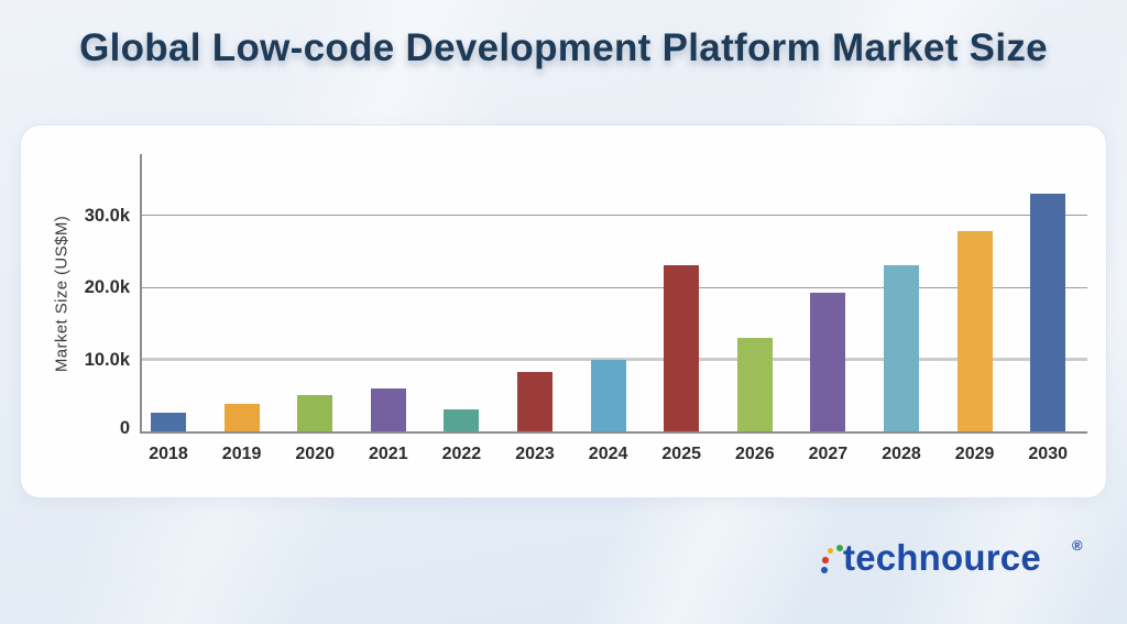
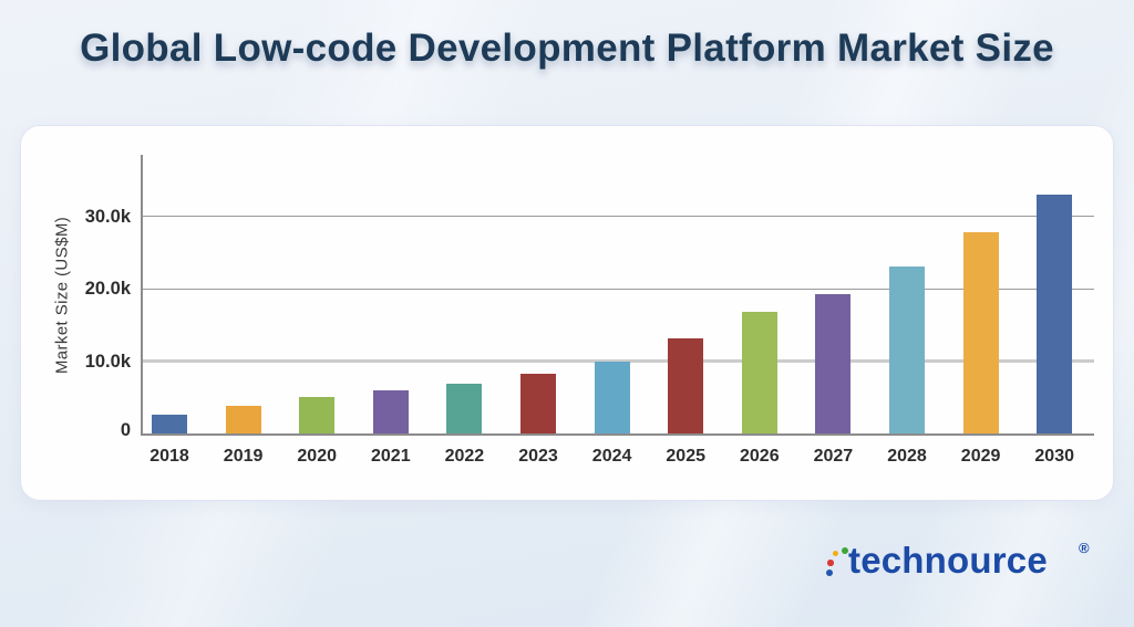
2022: 3k -> 7k
2025: 23k -> 13k
2026: 13k -> 17k
